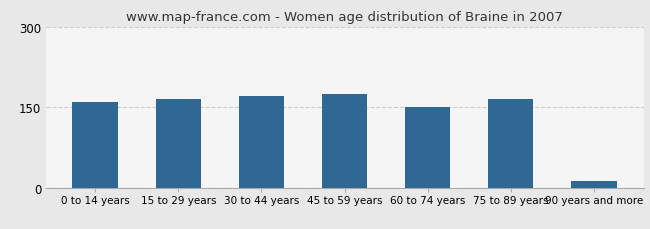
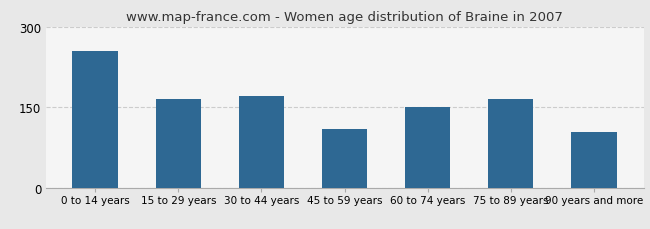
0 to 14 years: 160 -> 254
45 to 59 years: 175 -> 110
90 years and more: 13 -> 104
